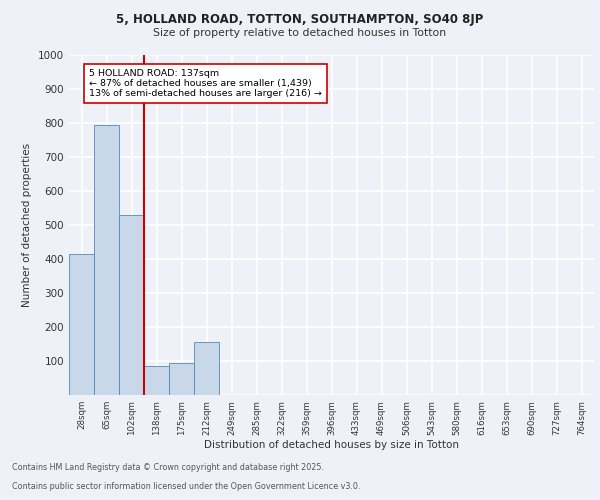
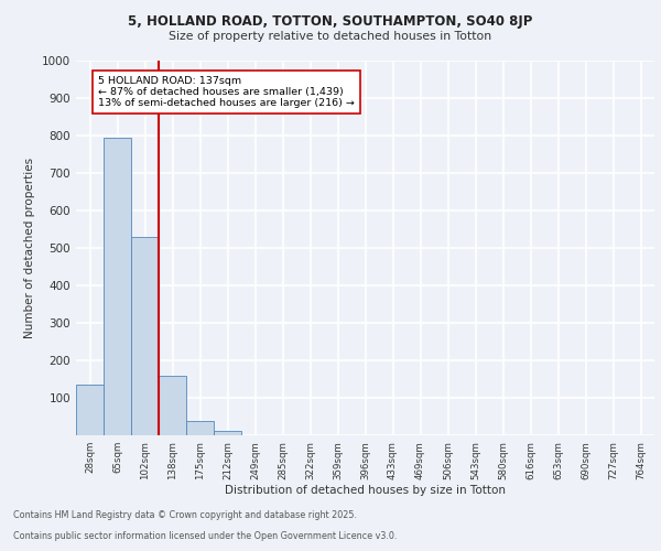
28sqm: 415 -> 135
138sqm: 85 -> 160
175sqm: 95 -> 38
212sqm: 155 -> 12
